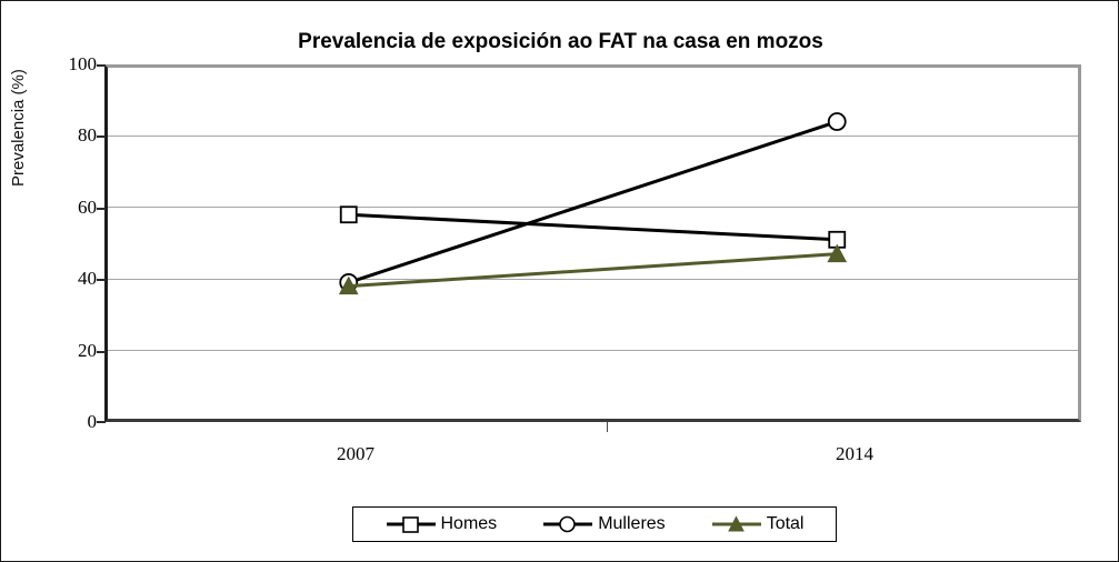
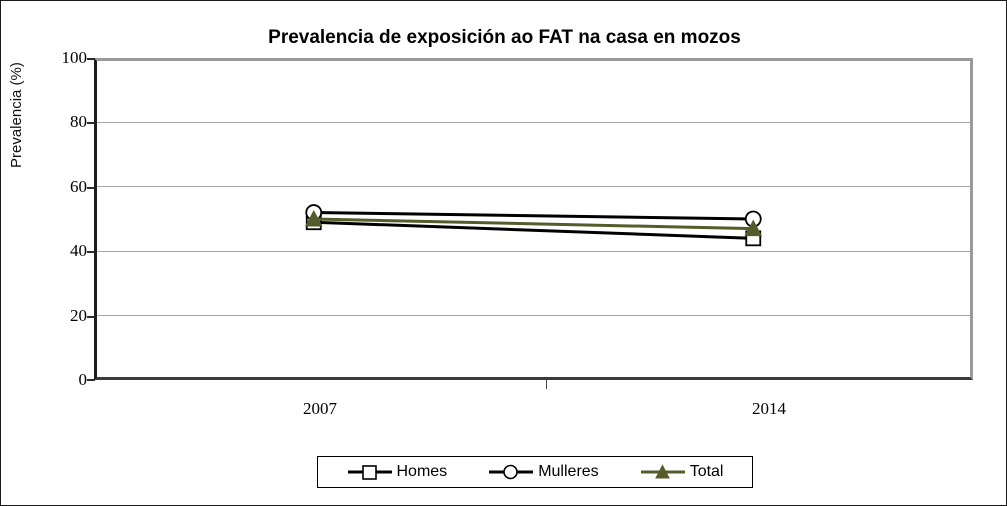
Homes/2007: 58 -> 49
Mulleres/2007: 39 -> 52
Total/2007: 38 -> 50
Homes/2014: 51 -> 44
Mulleres/2014: 84 -> 50
